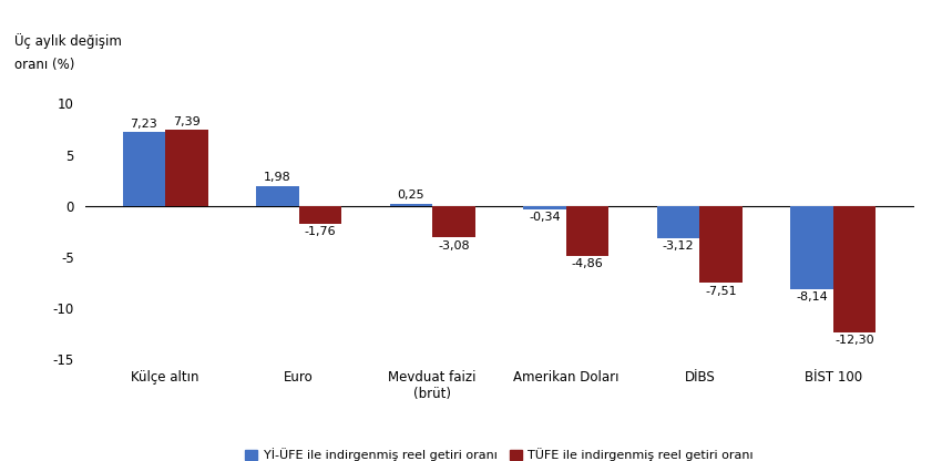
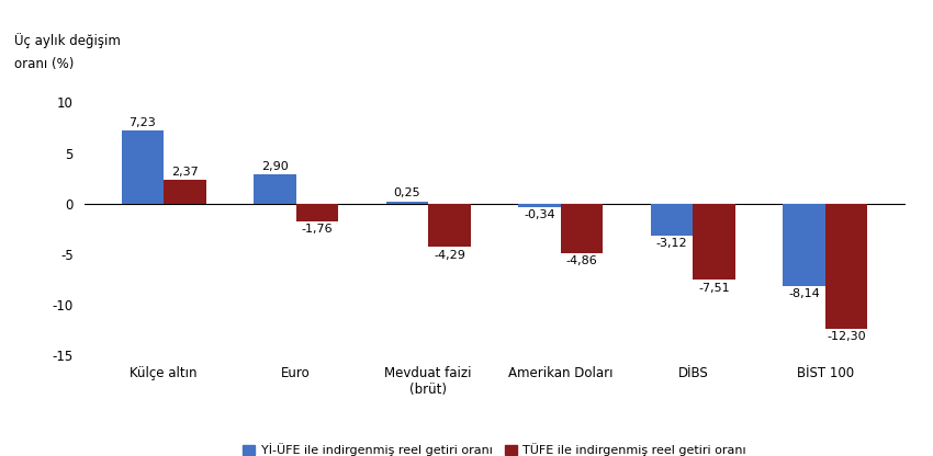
TÜFE ile indirgenmiş reel getiri oranı/Külçe altın: 7,39 -> 2,37
Yİ-ÜFE ile indirgenmiş reel getiri oranı/Euro: 1,98 -> 2,90
TÜFE ile indirgenmiş reel getiri oranı/Mevduat faizi (brüt): -3,08 -> -4,29
